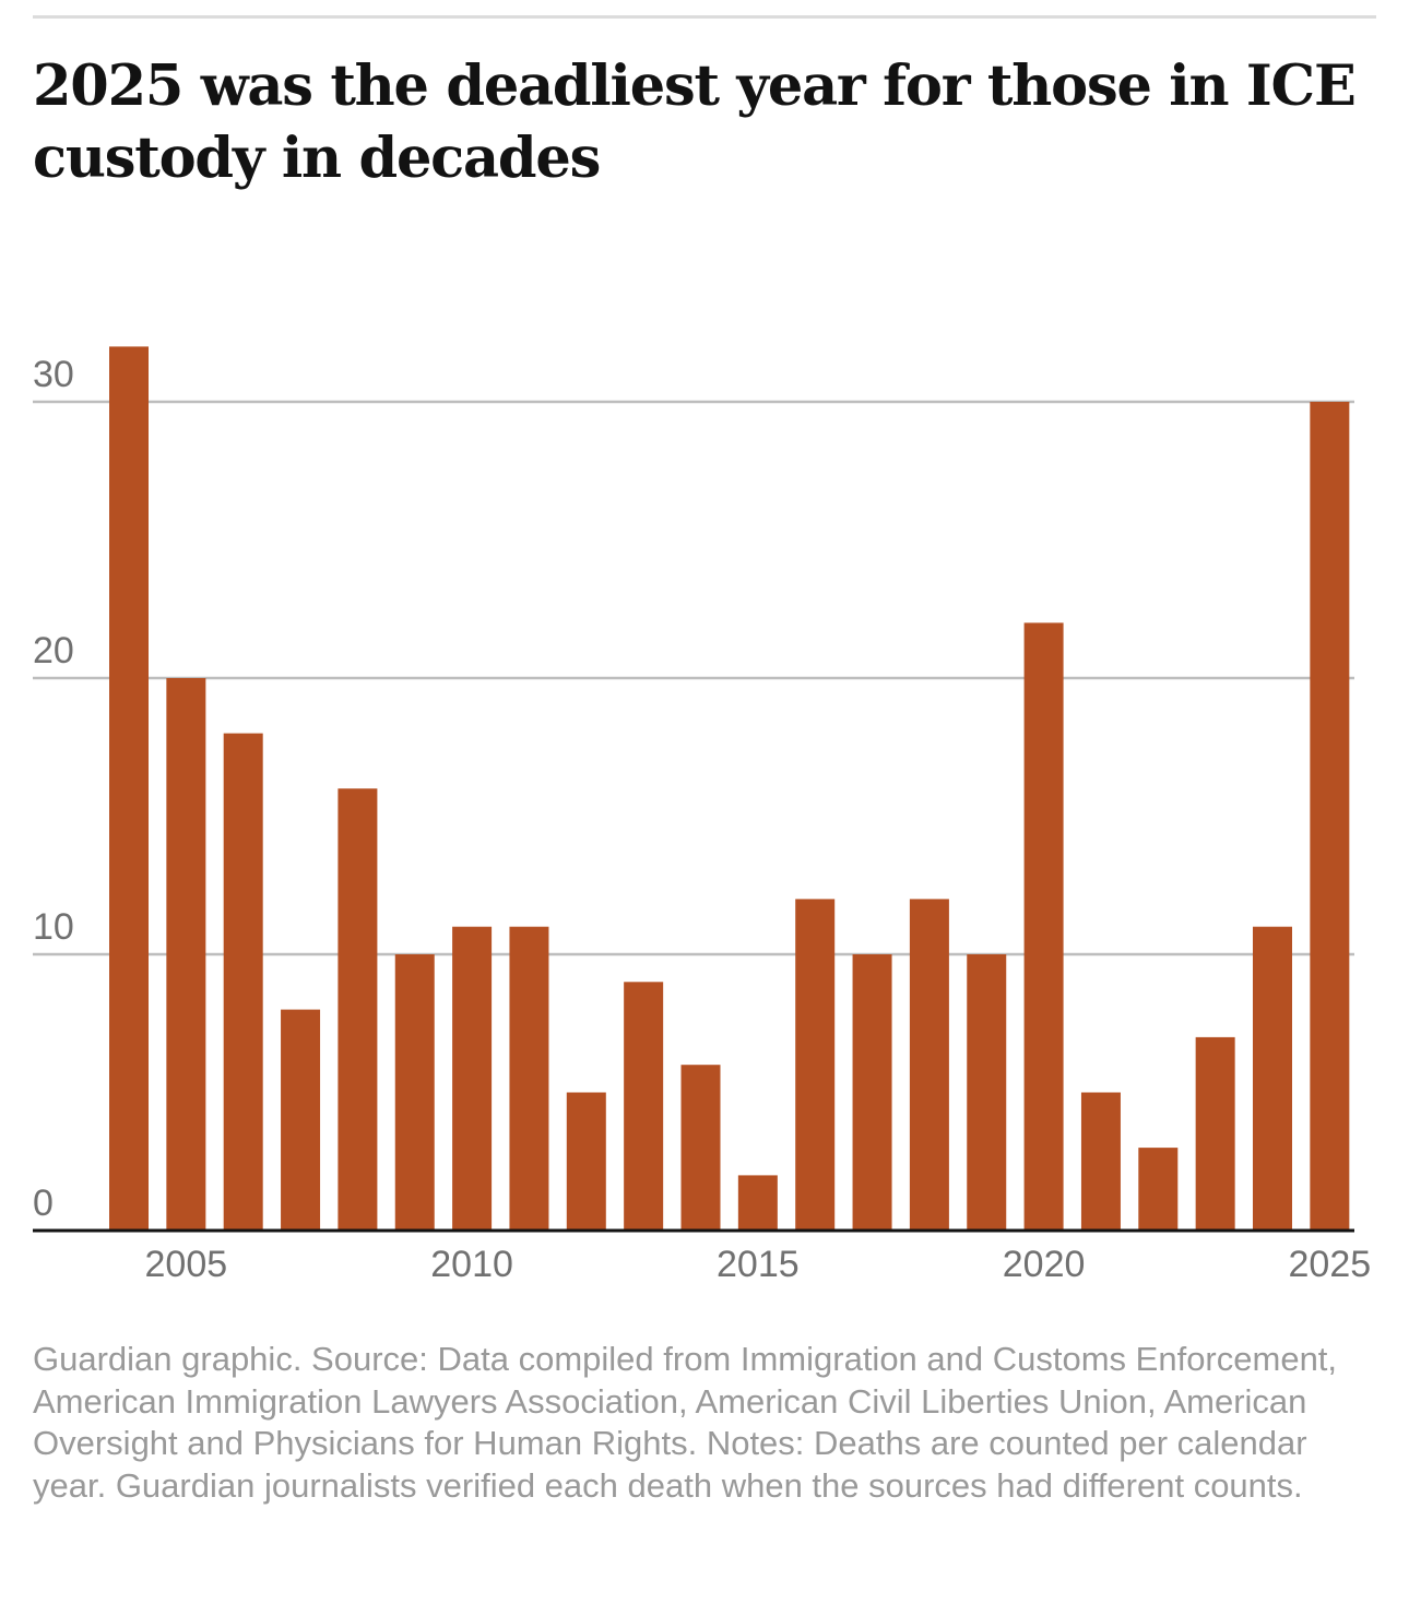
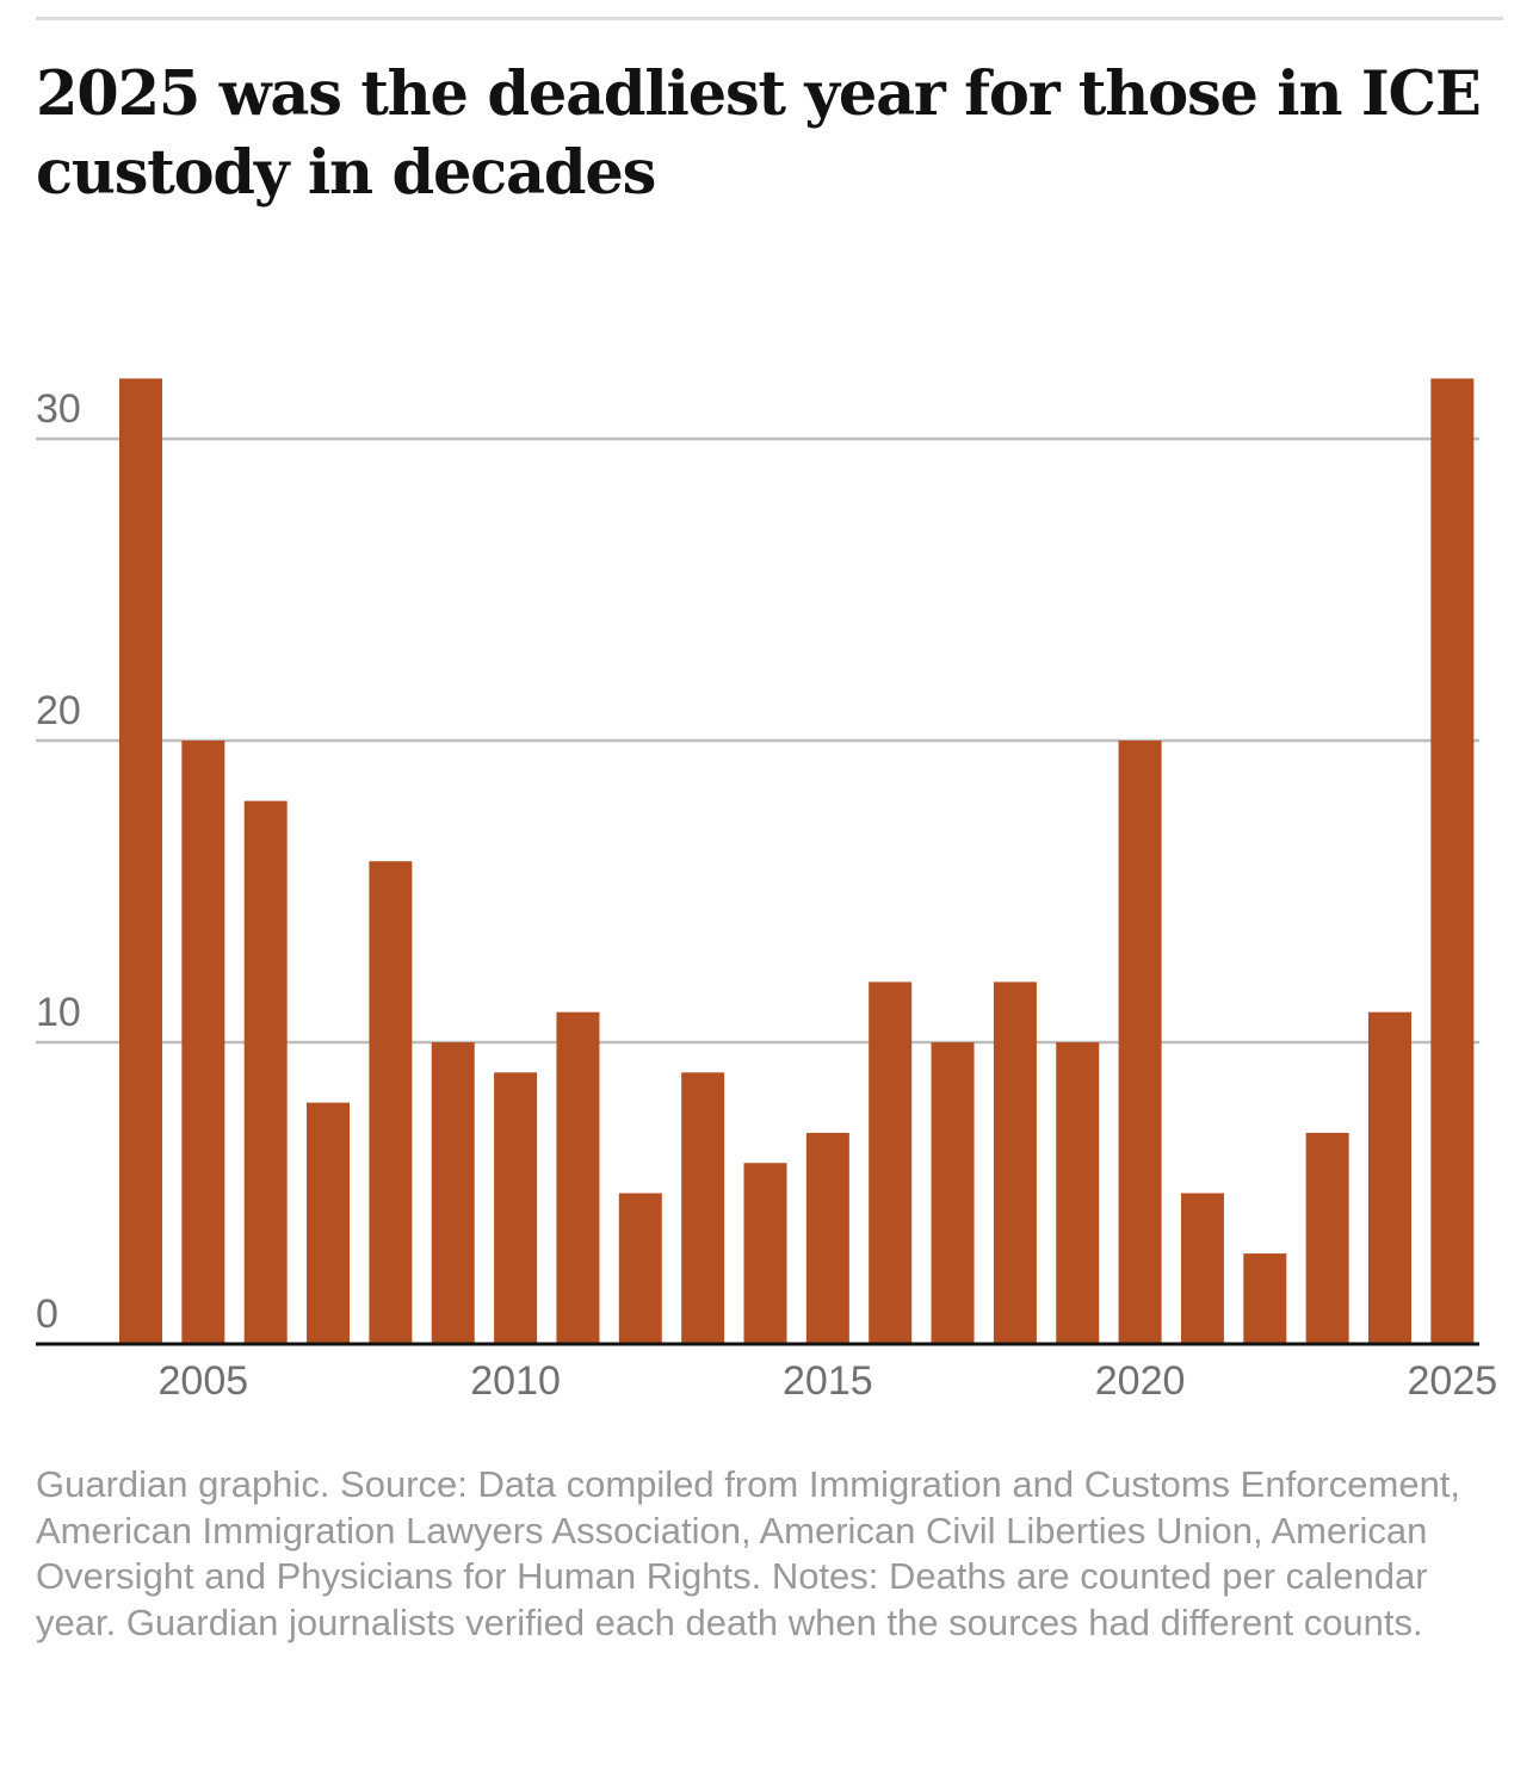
2010: 11 -> 9
2015: 2 -> 7
2020: 22 -> 20
2025: 30 -> 32
